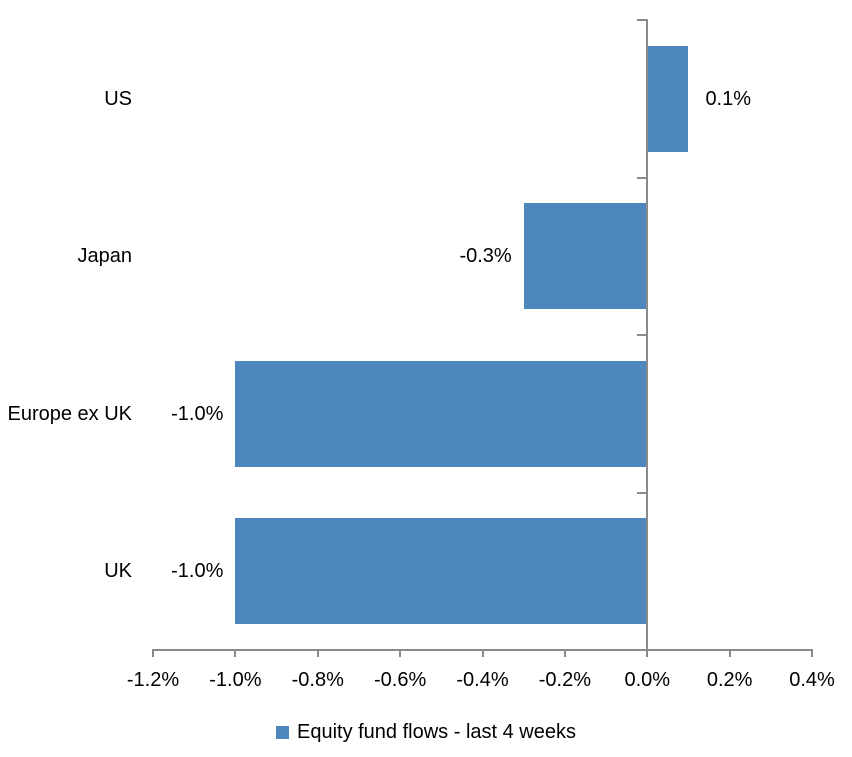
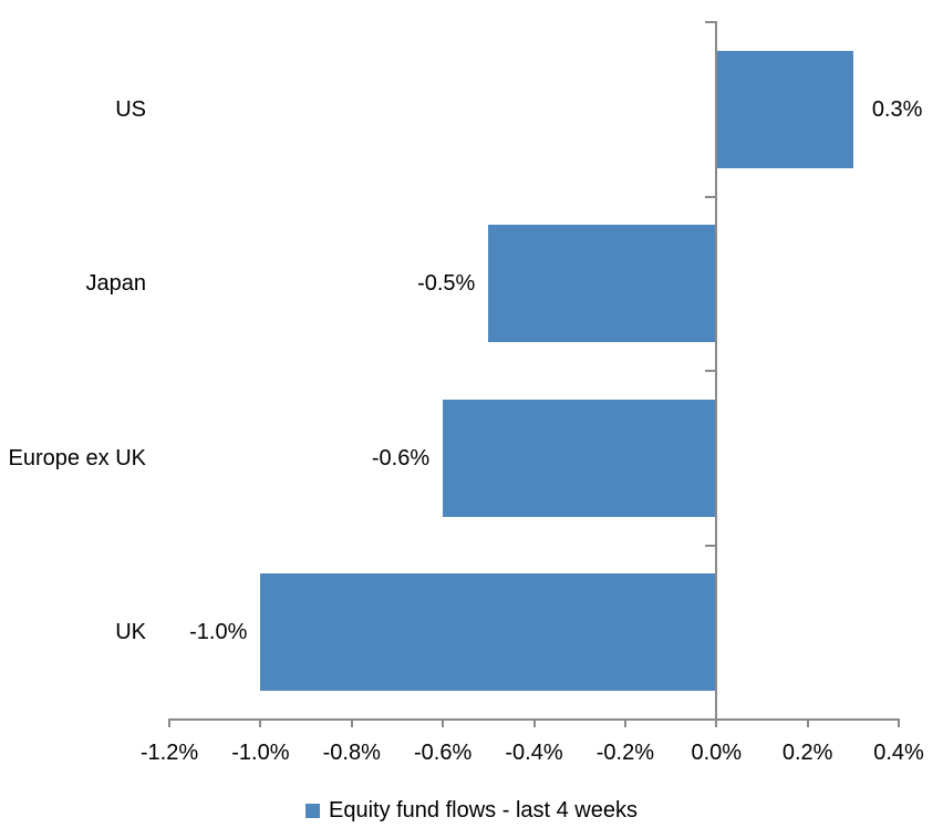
US: 0.1% -> 0.3%
Japan: -0.3% -> -0.5%
Europe ex UK: -1.0% -> -0.6%
